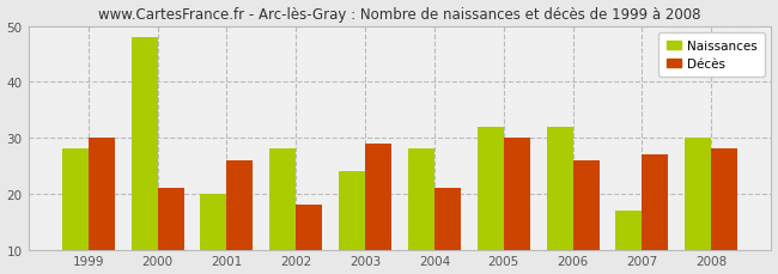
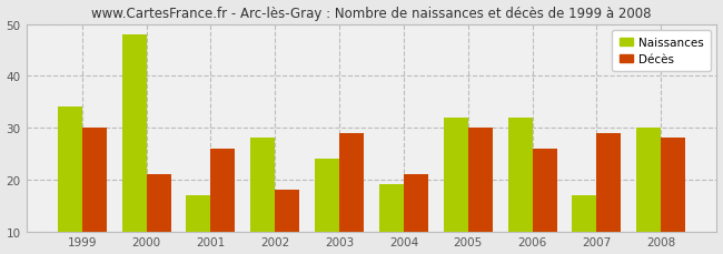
Naissances/1999: 28 -> 34
Naissances/2001: 20 -> 17
Naissances/2004: 28 -> 19
Décès/2007: 27 -> 29
